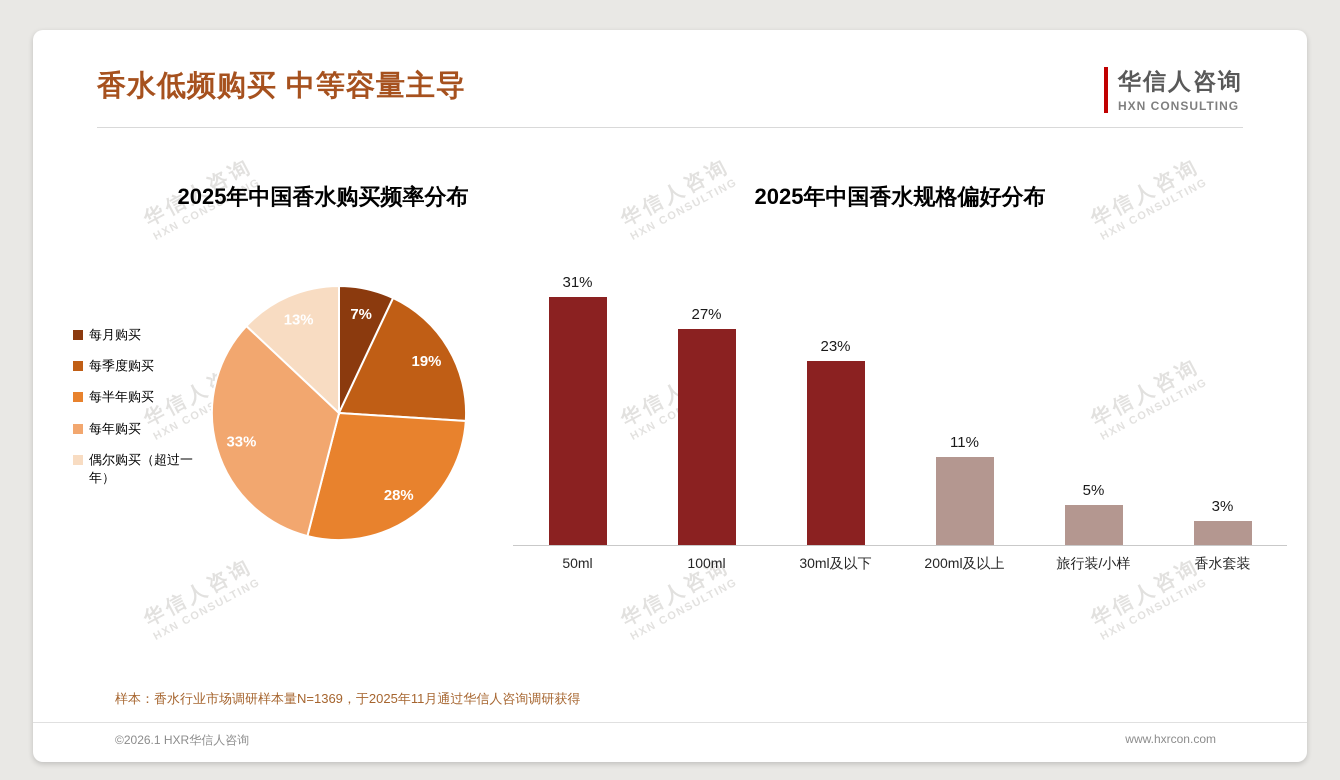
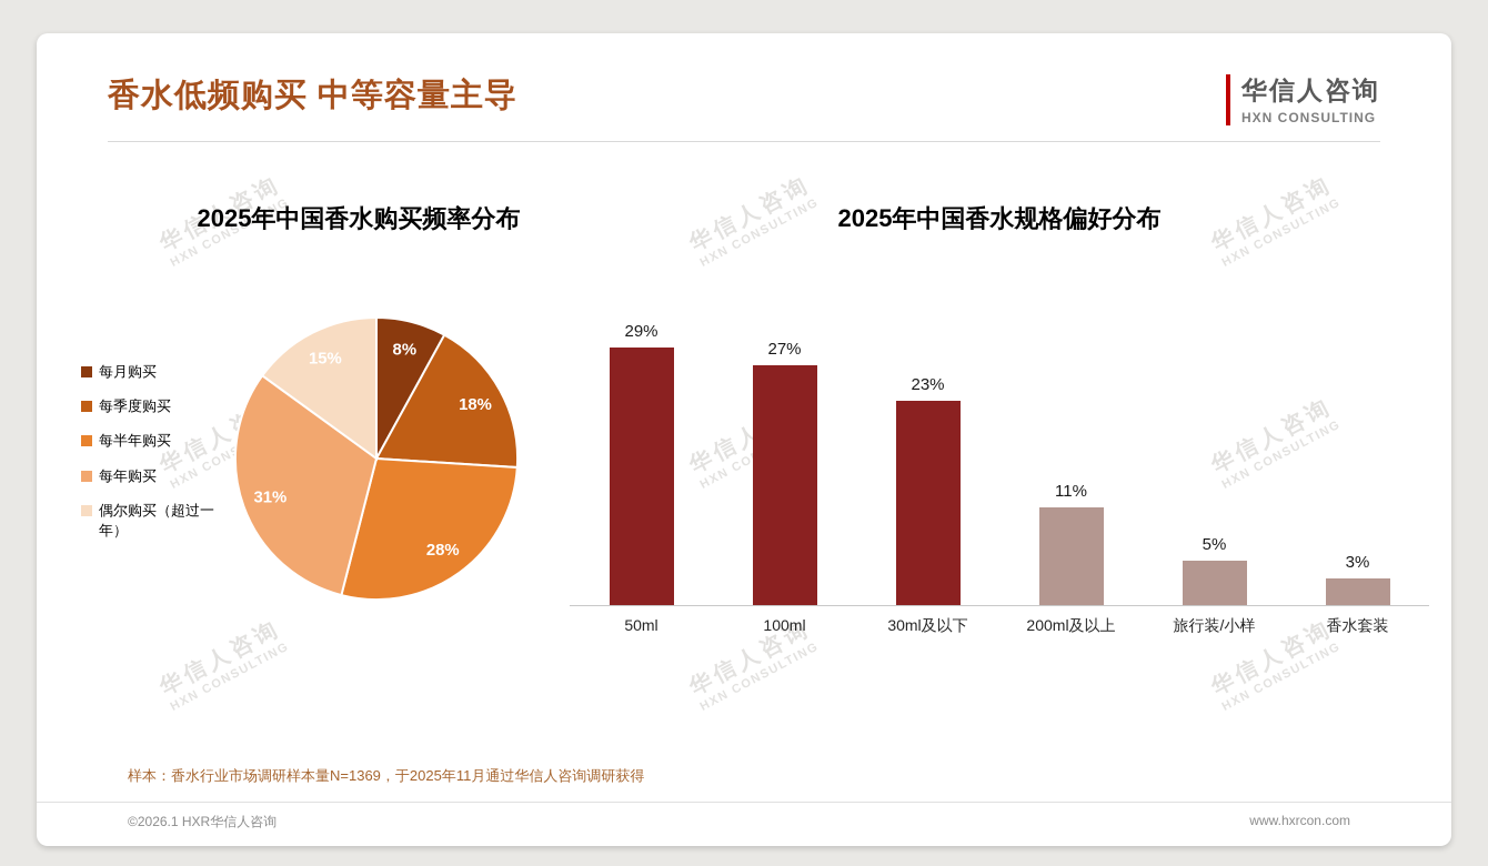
2025年中国香水购买频率分布/每月购买: 7% -> 8%
2025年中国香水购买频率分布/每季度购买: 19% -> 18%
2025年中国香水购买频率分布/每年购买: 33% -> 31%
2025年中国香水购买频率分布/偶尔购买（超过一年）: 13% -> 15%
2025年中国香水规格偏好分布/50ml: 31% -> 29%
